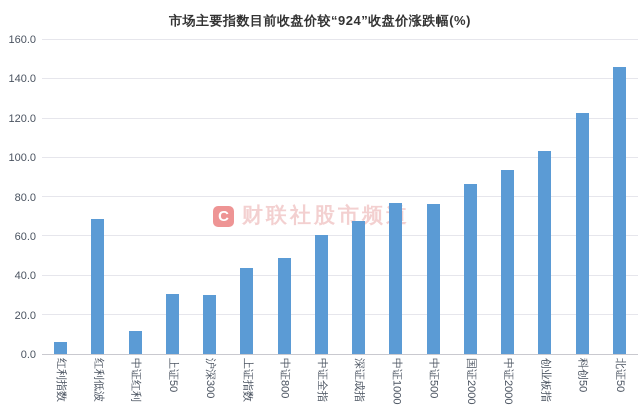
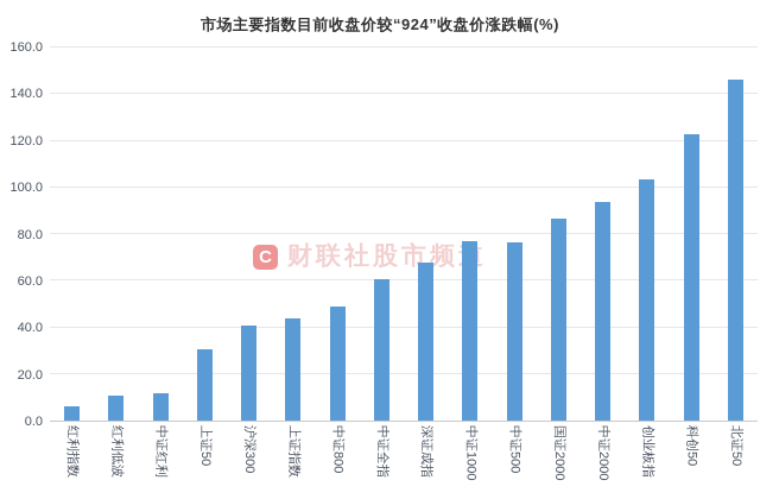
红利低波: 69 -> 11
沪深300: 30 -> 41
